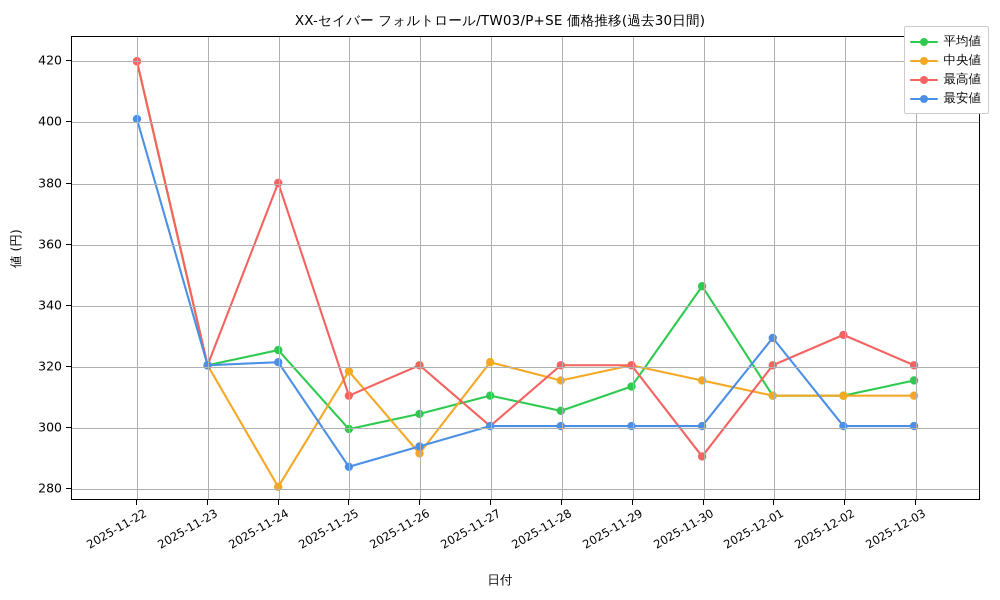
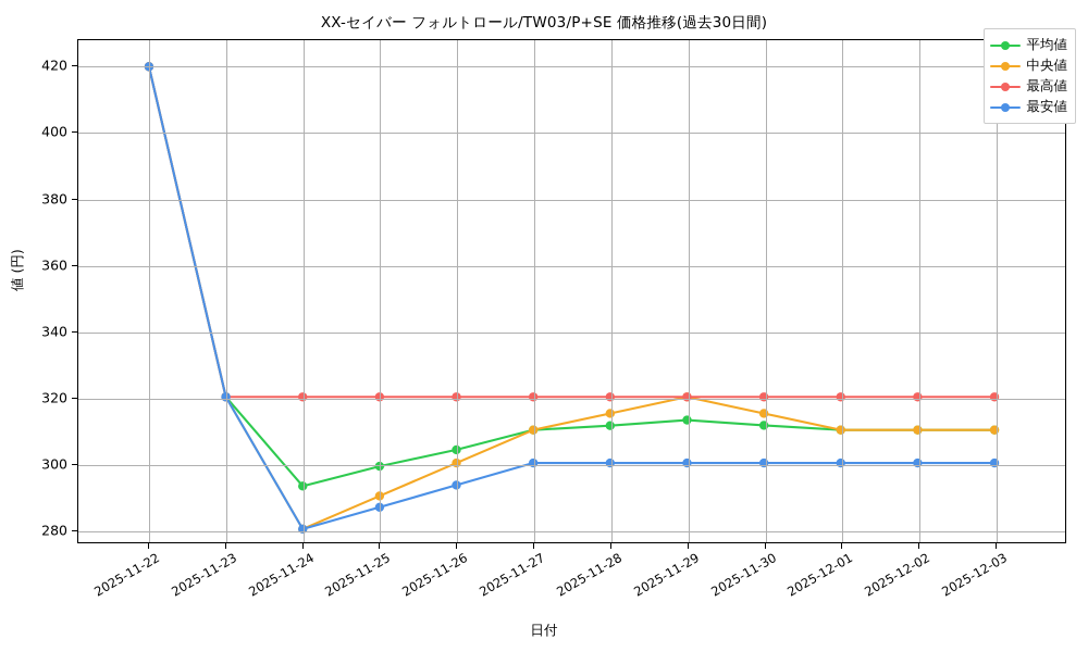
最安値/2025-11-22: 401 -> 420
平均値/2025-11-24: 325 -> 293
最高値/2025-11-24: 380 -> 320
最安値/2025-11-24: 321 -> 280
中央値/2025-11-25: 318 -> 290
最高値/2025-11-25: 310 -> 320
中央値/2025-11-26: 291 -> 300
中央値/2025-11-27: 321 -> 310
最高値/2025-11-27: 300 -> 320
平均値/2025-11-28: 305 -> 311
平均値/2025-11-30: 346 -> 311
最高値/2025-11-30: 290 -> 320
最安値/2025-12-01: 329 -> 300
最高値/2025-12-02: 330 -> 320
平均値/2025-12-03: 315 -> 310
